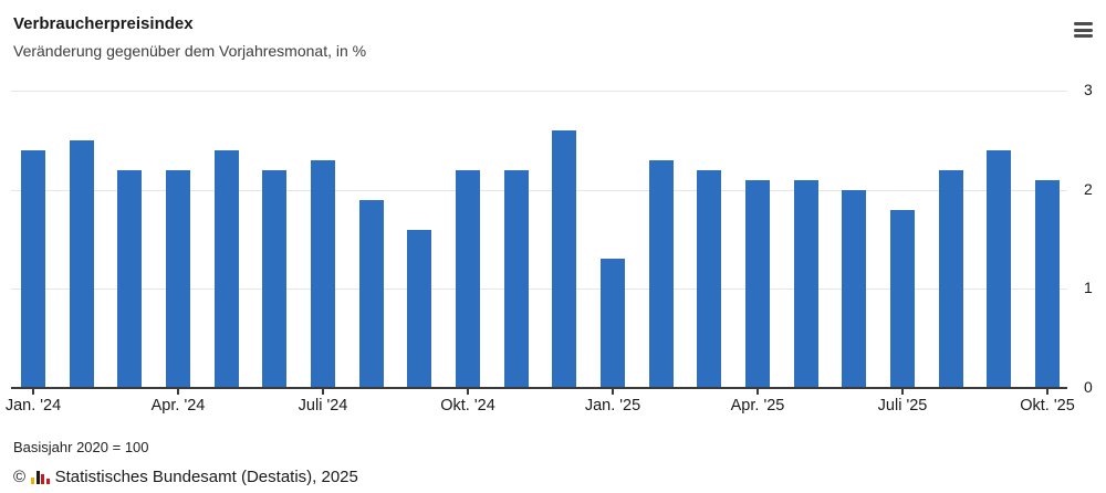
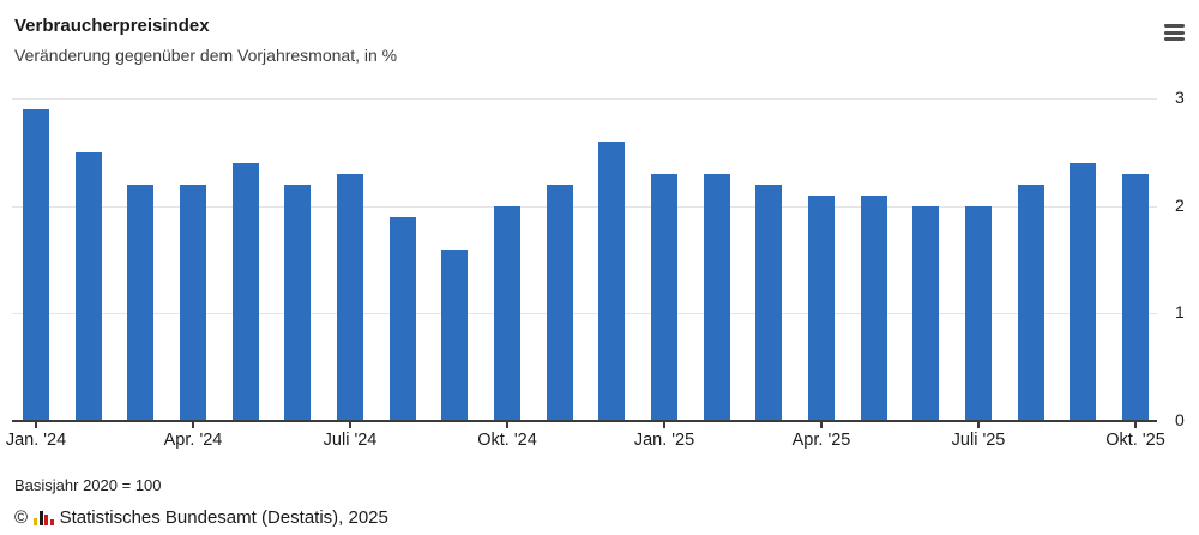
Jan. '24: 2.4 -> 2.9
Okt. '24: 2.2 -> 2.0
Jan. '25: 1.3 -> 2.3
Juli '25: 1.8 -> 2.0
Okt. '25: 2.1 -> 2.3
